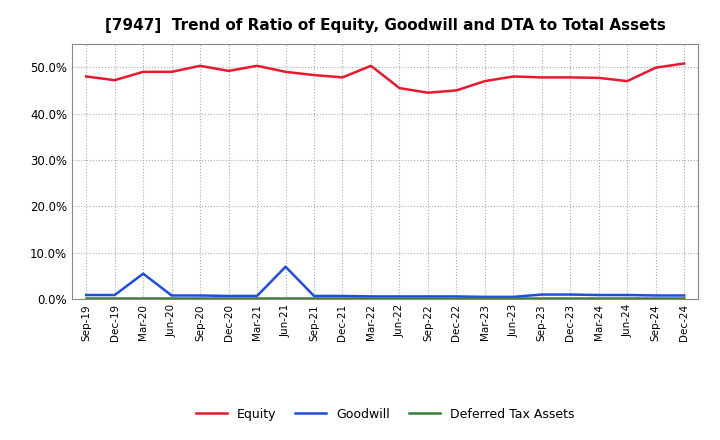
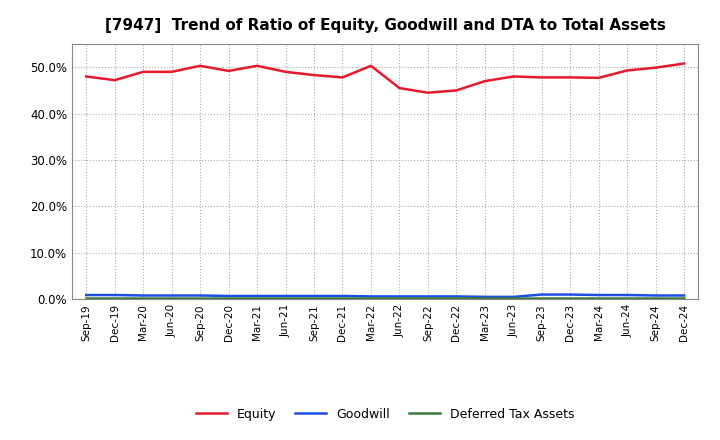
Goodwill/Mar-20: 5.5% -> 0.8%
Goodwill/Jun-21: 7.0% -> 0.7%
Equity/Jun-24: 47.0% -> 49.3%
